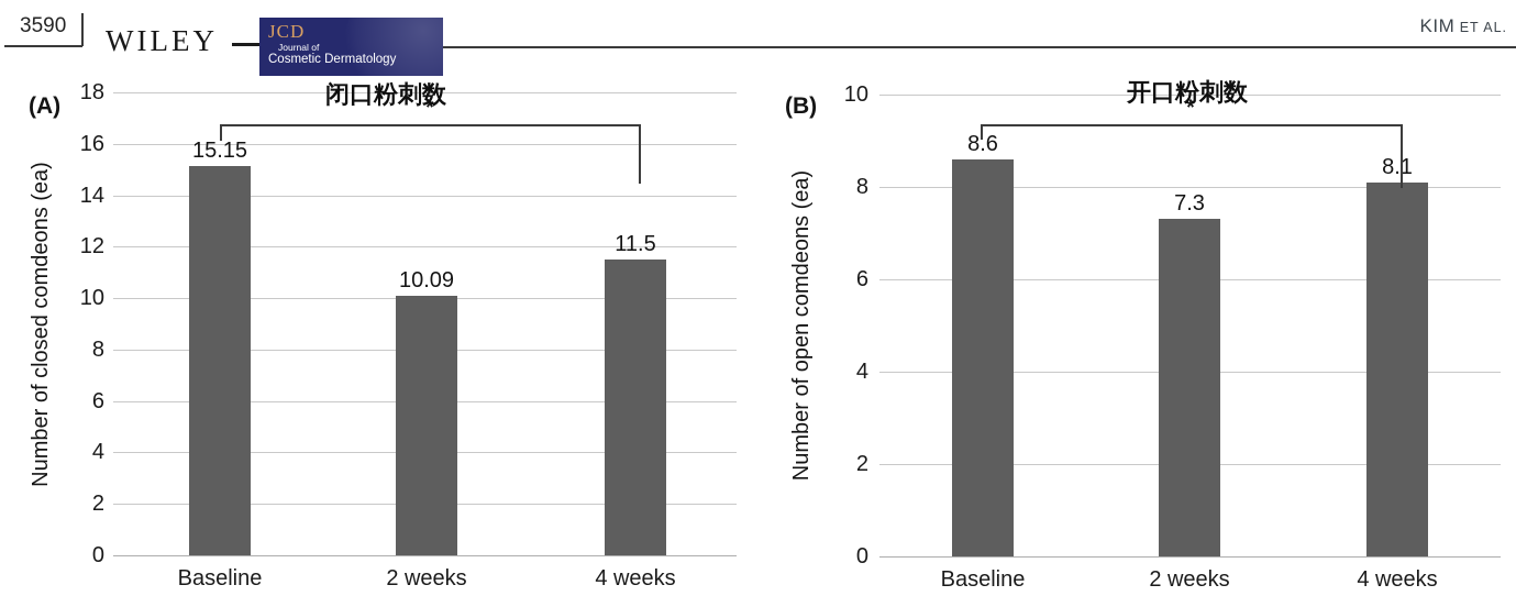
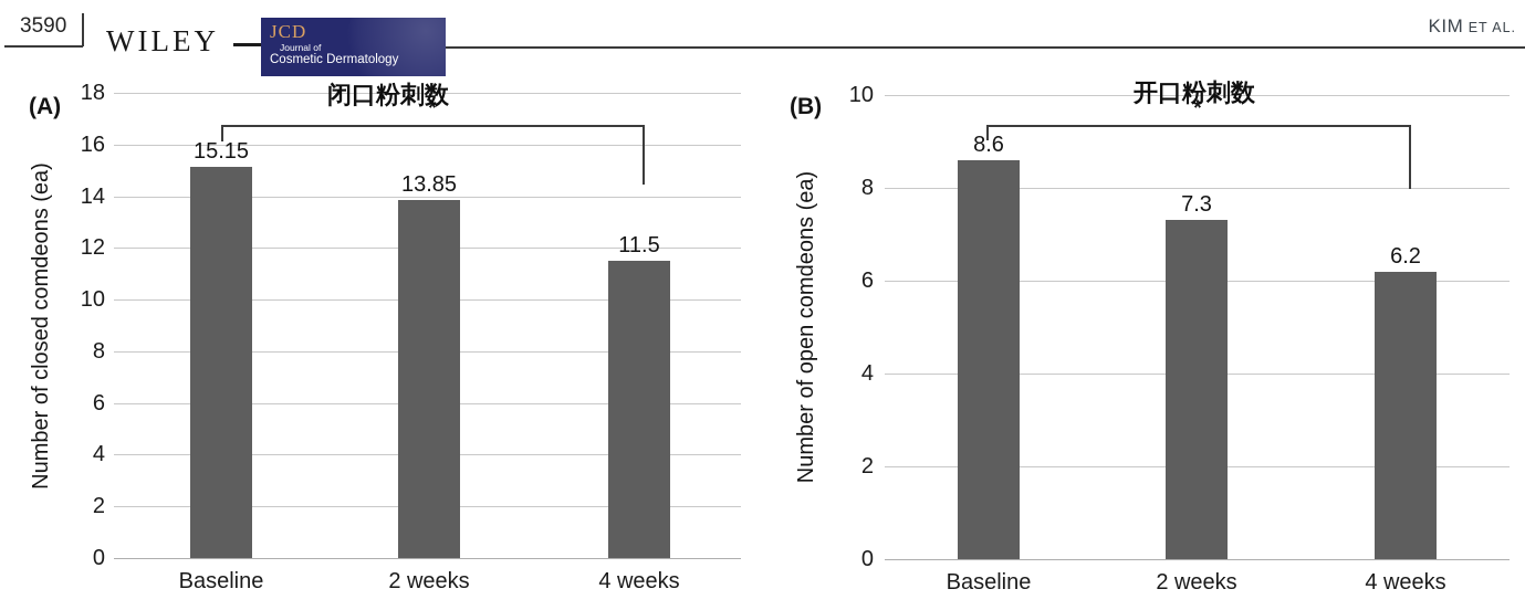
闭口粉刺数/2 weeks: 10.09 -> 13.85
开口粉刺数/4 weeks: 8.1 -> 6.2
